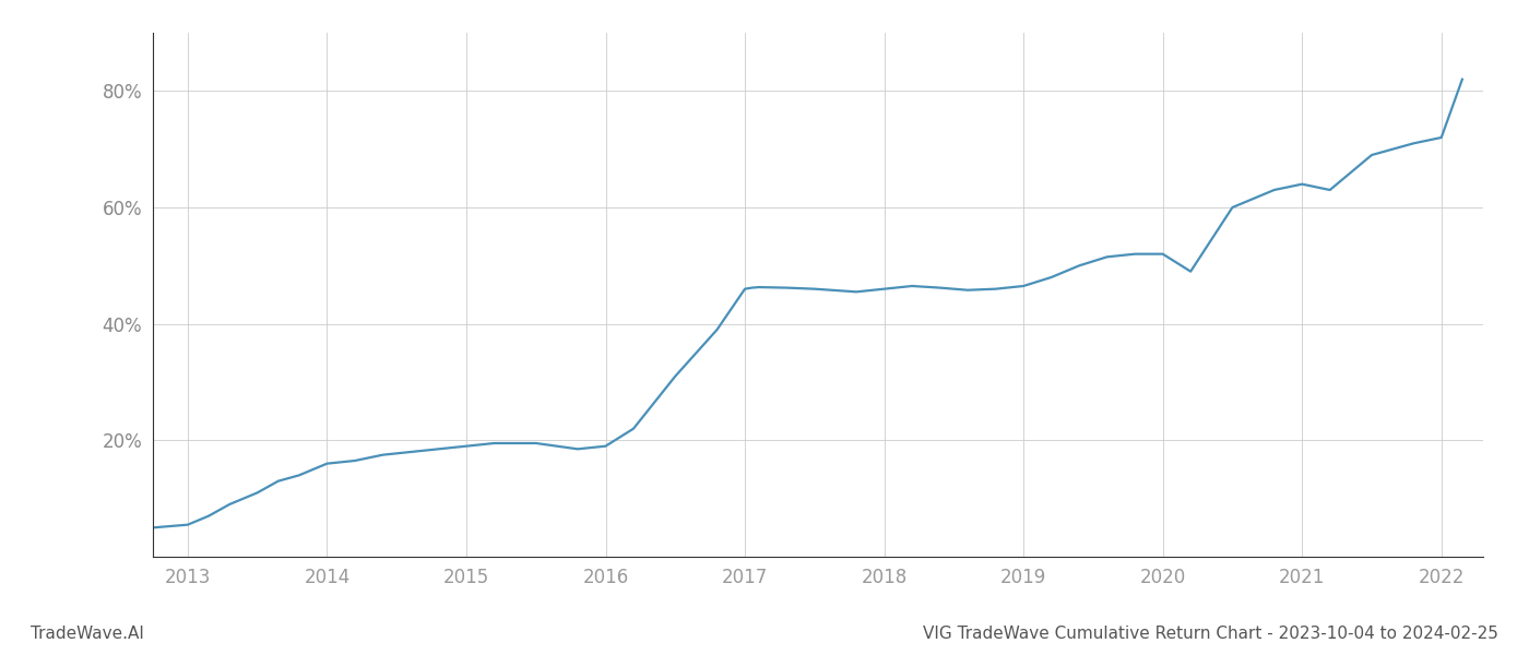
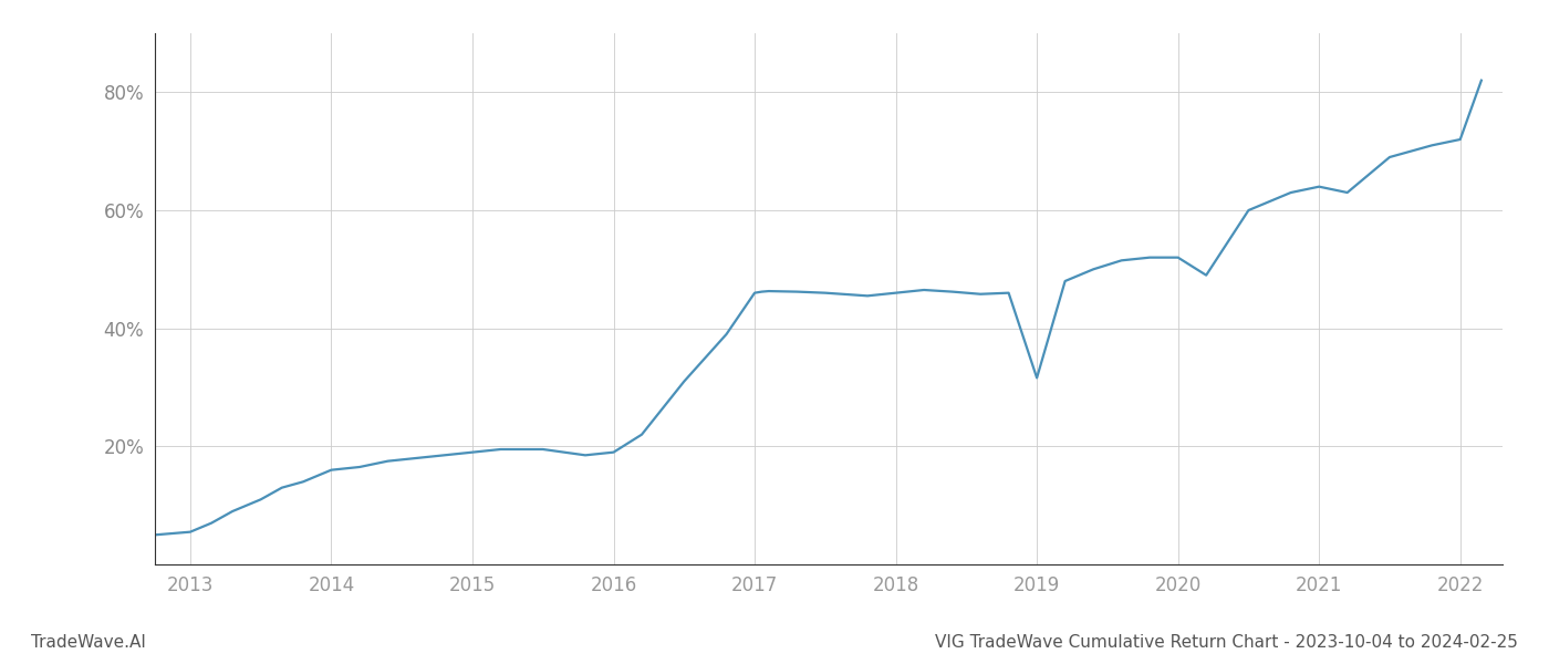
2019: 46.5% -> 31.6%
